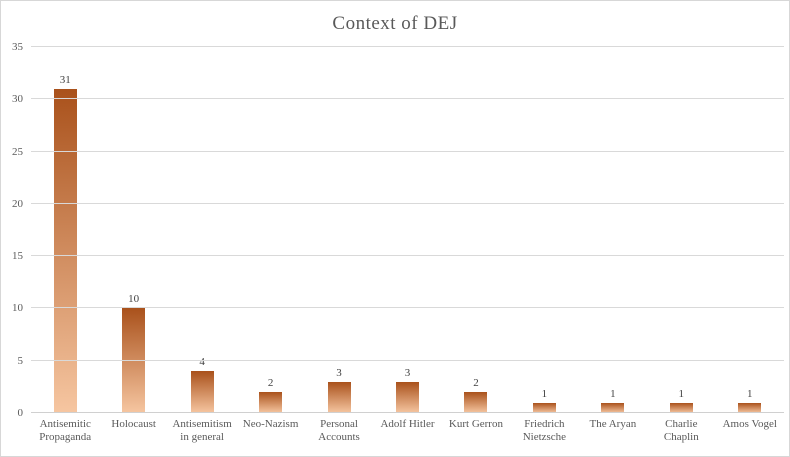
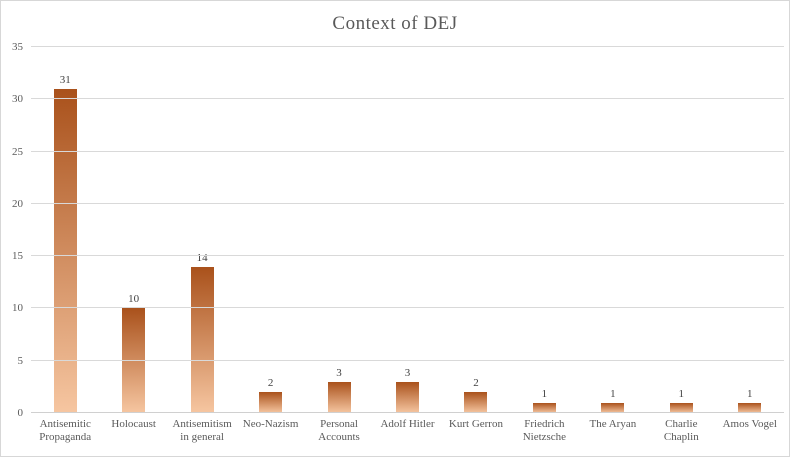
Antisemitism in general: 4 -> 14
